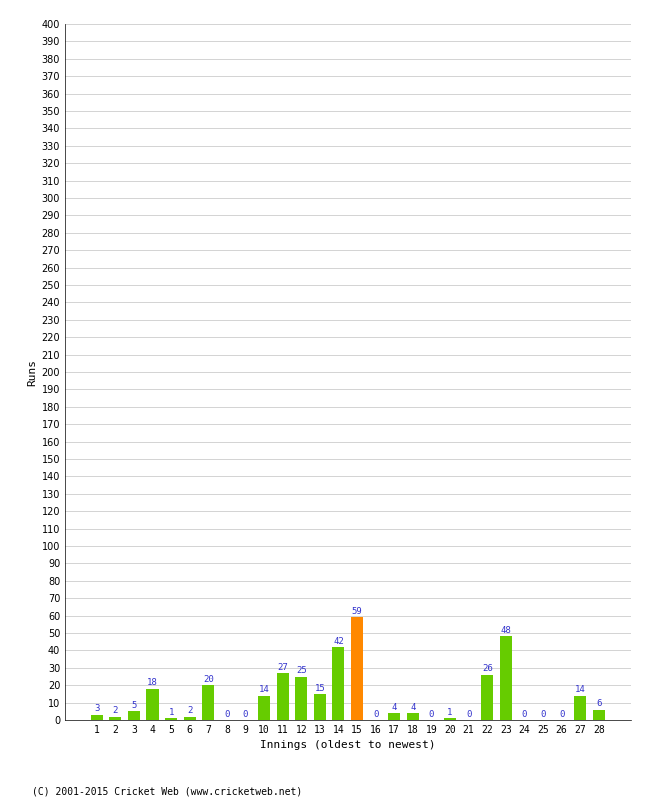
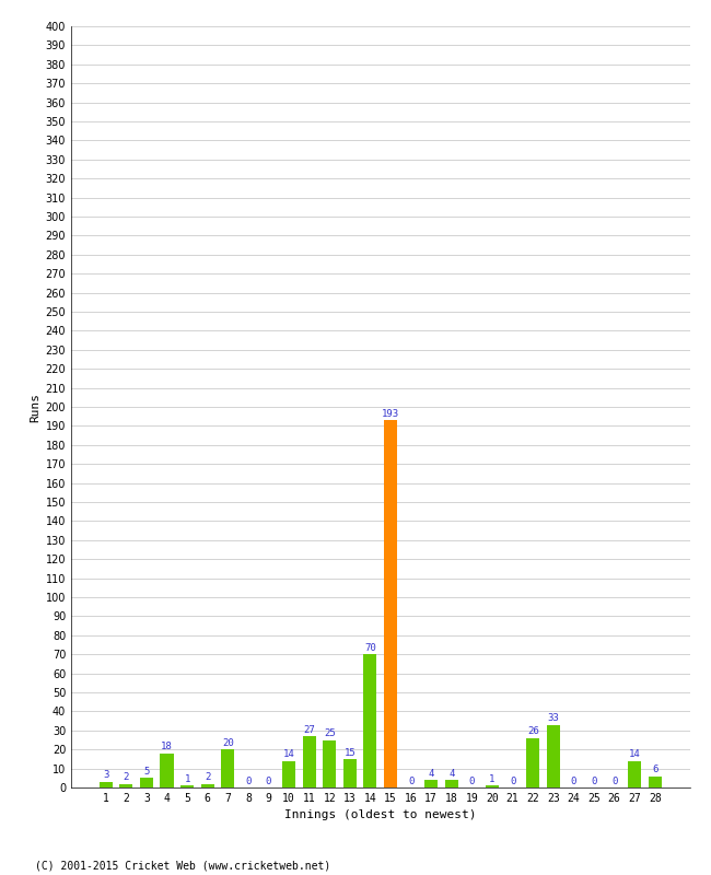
14: 42 -> 70
15: 59 -> 193
23: 48 -> 33
